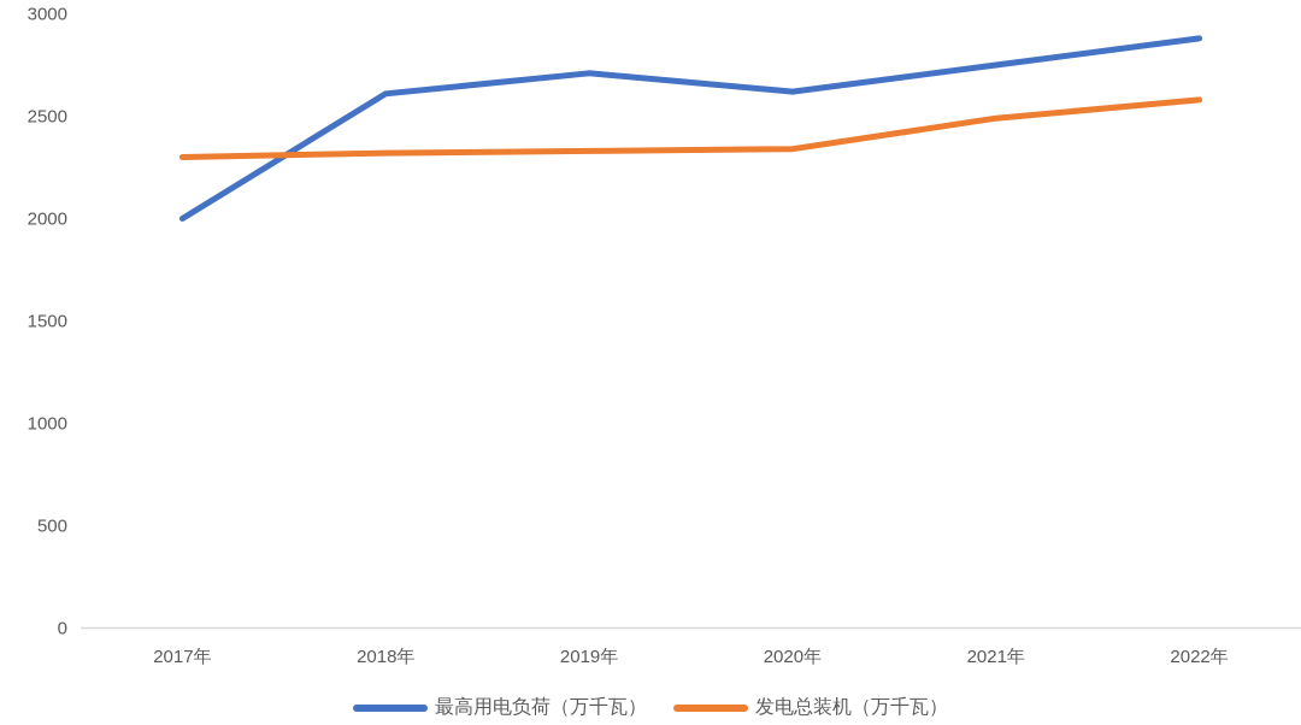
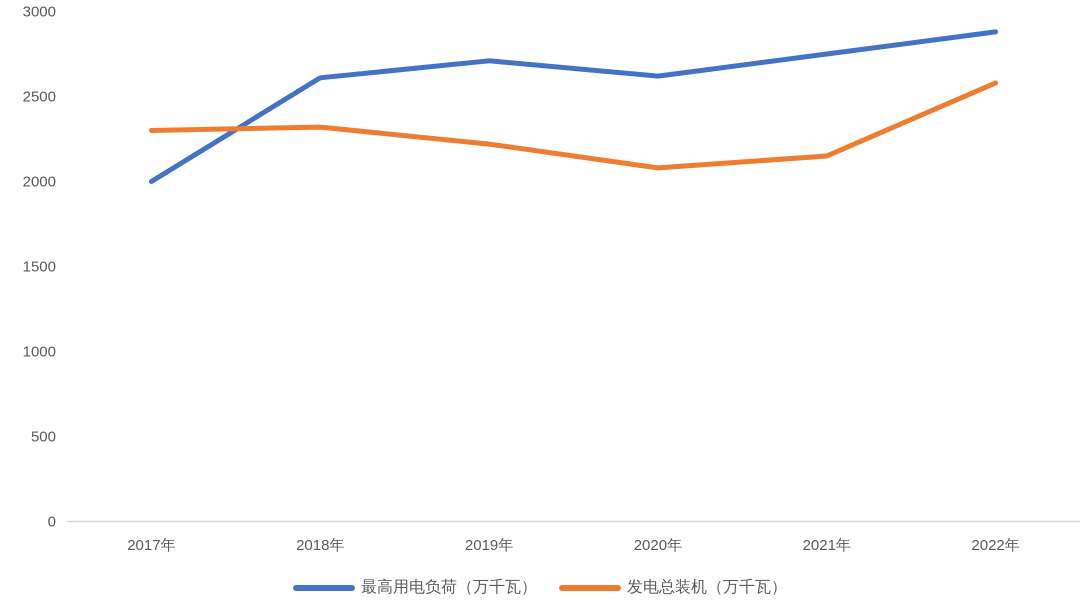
发电总装机（万千瓦）/2019年: 2330 -> 2220
发电总装机（万千瓦）/2020年: 2340 -> 2080
发电总装机（万千瓦）/2021年: 2490 -> 2150
